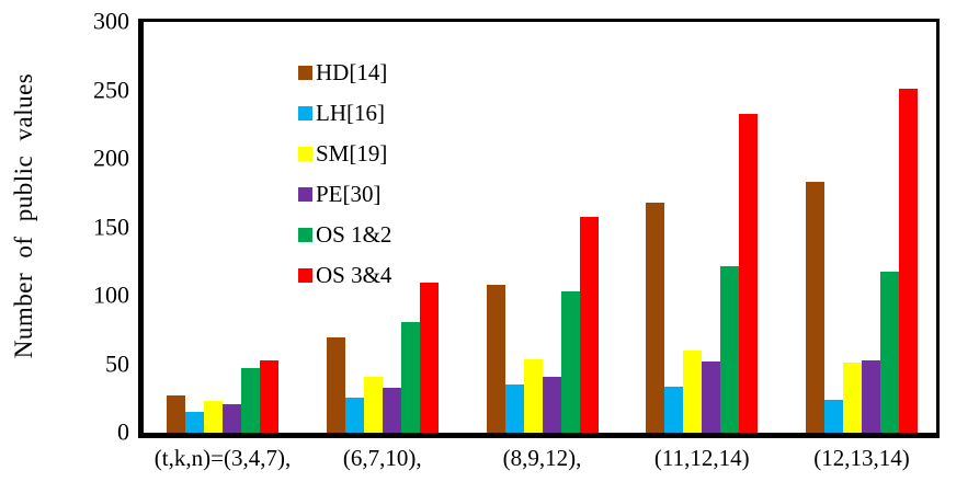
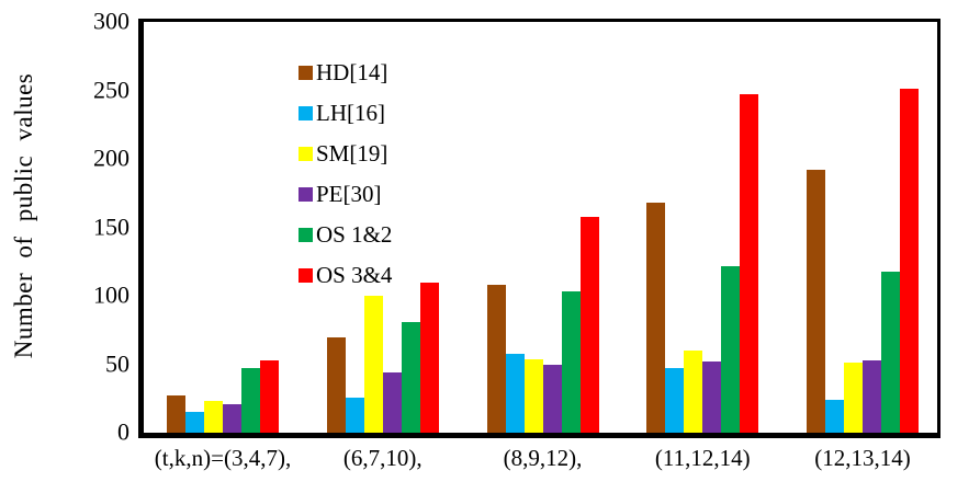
SM[19]/(6,7,10),: 41 -> 100
PE[30]/(6,7,10),: 33 -> 44
LH[16]/(8,9,12),: 35 -> 58
PE[30]/(8,9,12),: 41 -> 50
LH[16]/(11,12,14): 34 -> 47
OS 3&4/(11,12,14): 233 -> 247
HD[14]/(12,13,14): 183 -> 192
